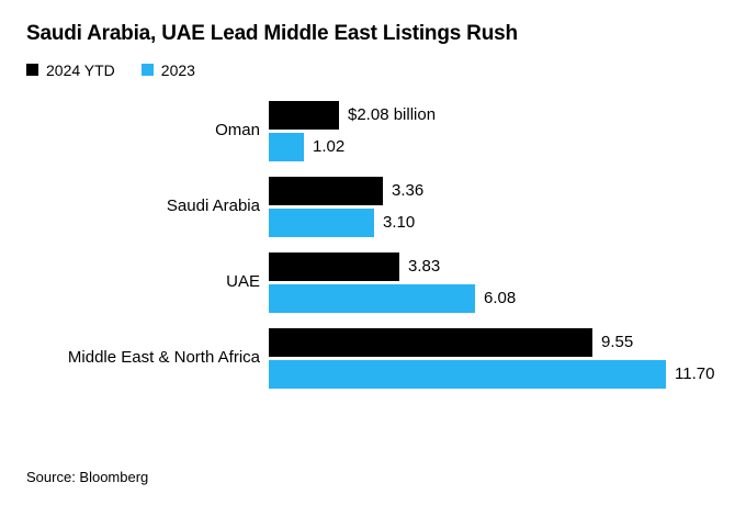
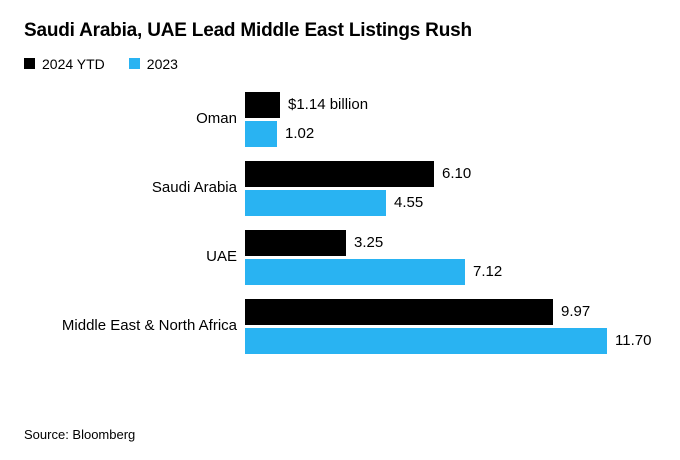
2024 YTD/Oman: $2.08 -> $1.14
2024 YTD/Saudi Arabia: 3.36 -> 6.10
2023/Saudi Arabia: 3.10 -> 4.55
2024 YTD/UAE: 3.83 -> 3.25
2023/UAE: 6.08 -> 7.12
2024 YTD/Middle East & North Africa: 9.55 -> 9.97
